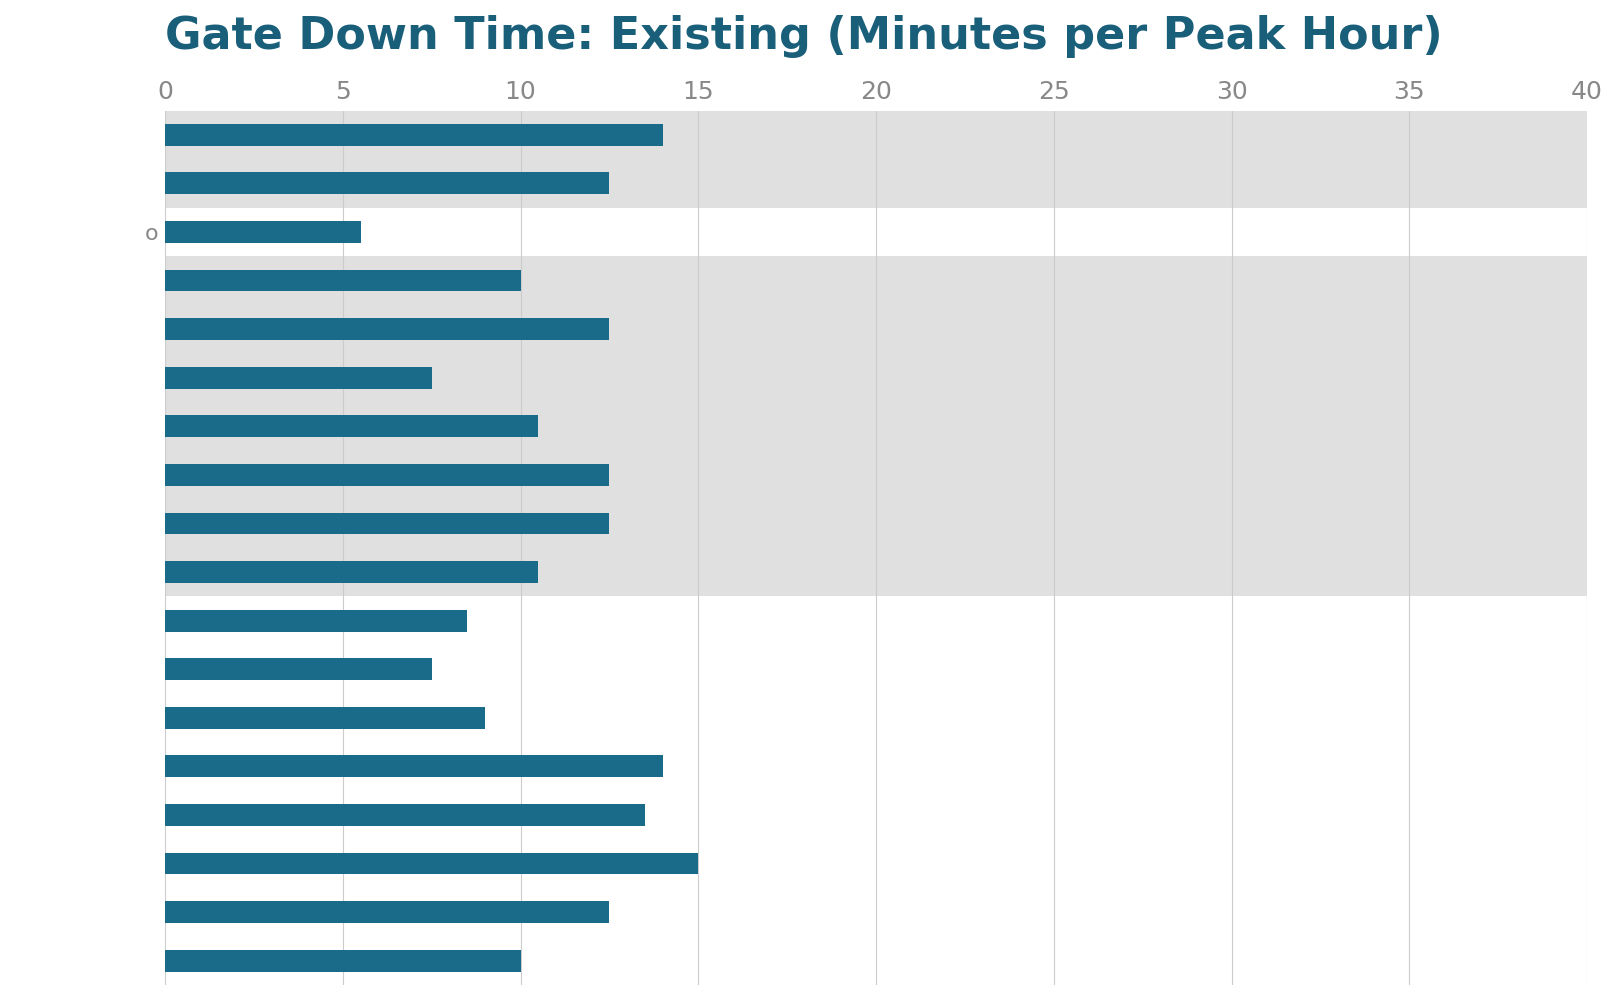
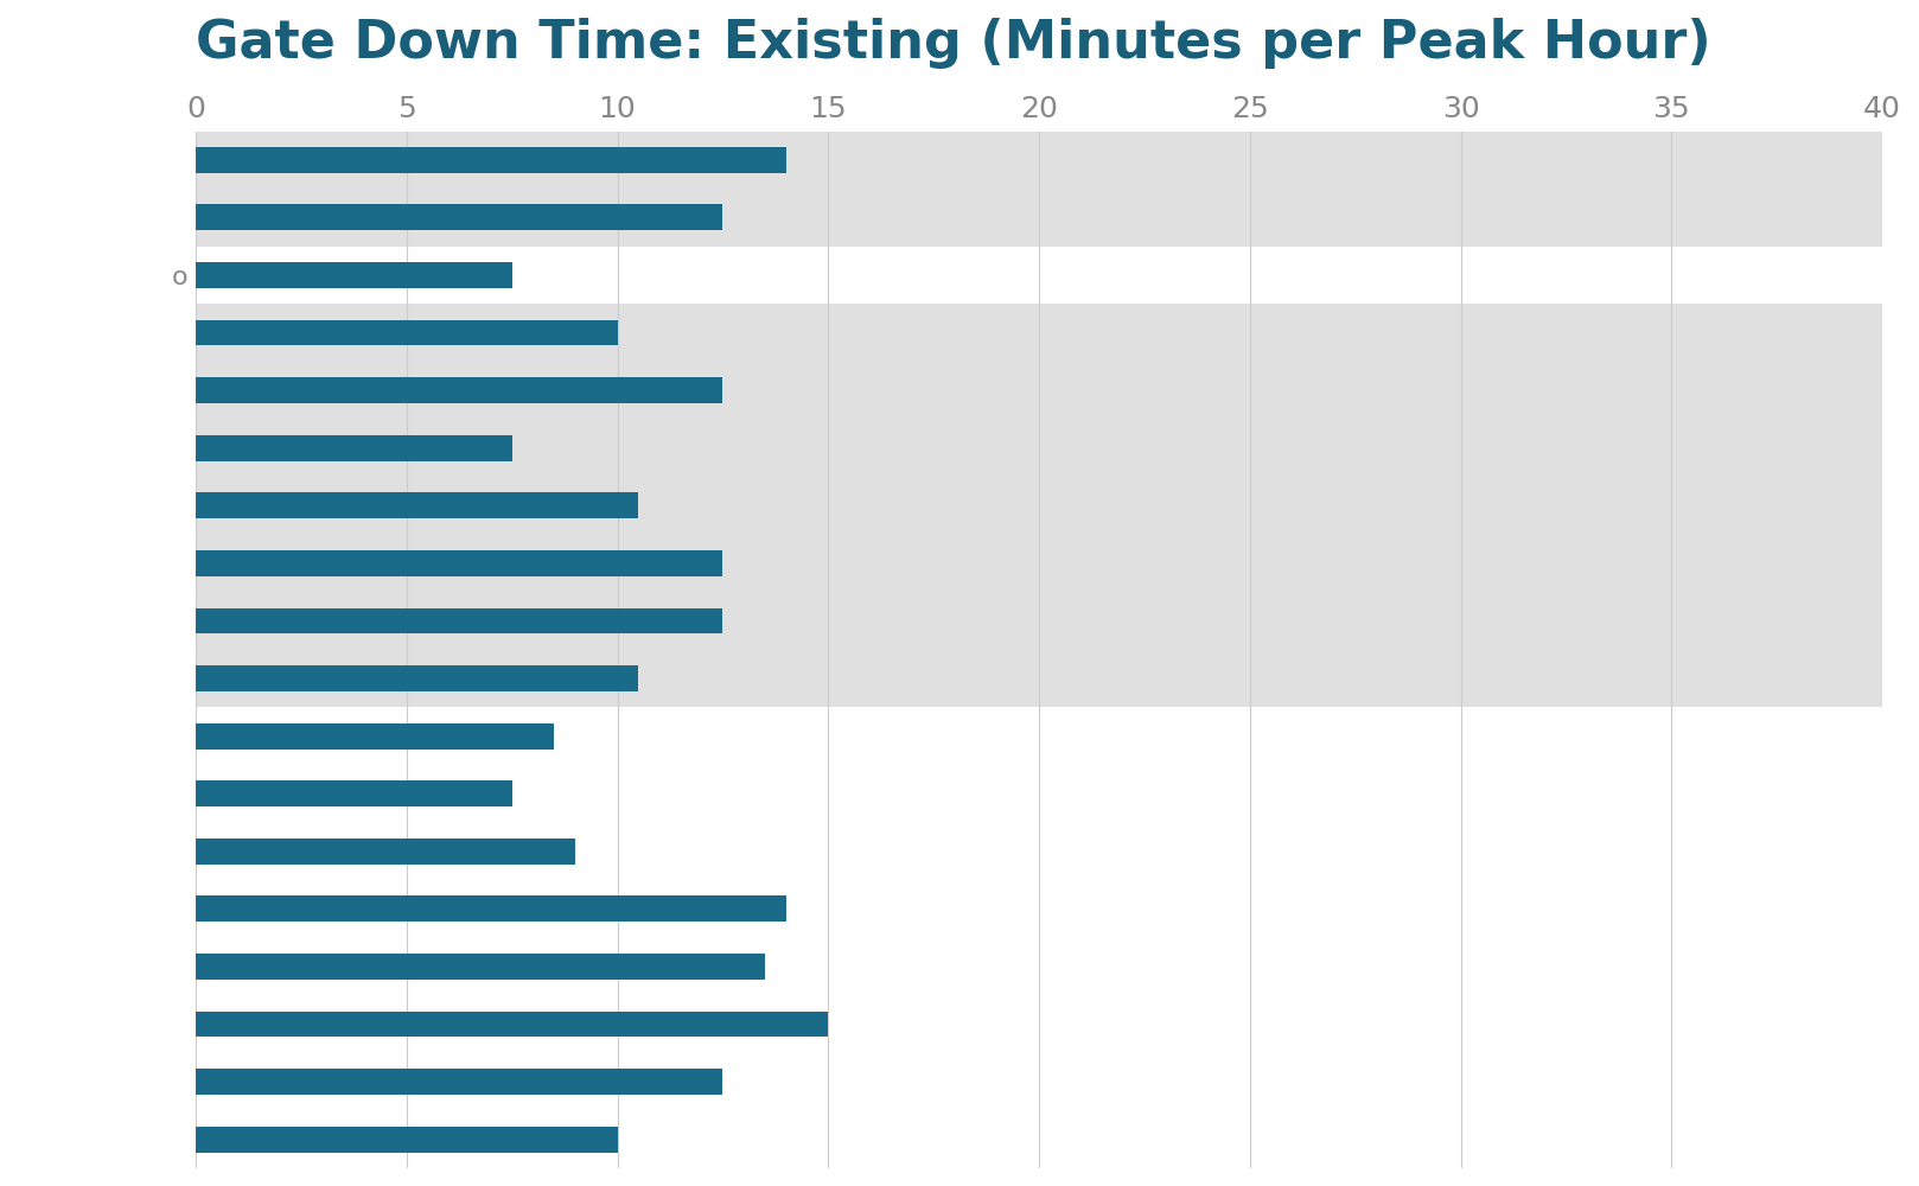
o: 5.5 -> 7.5
